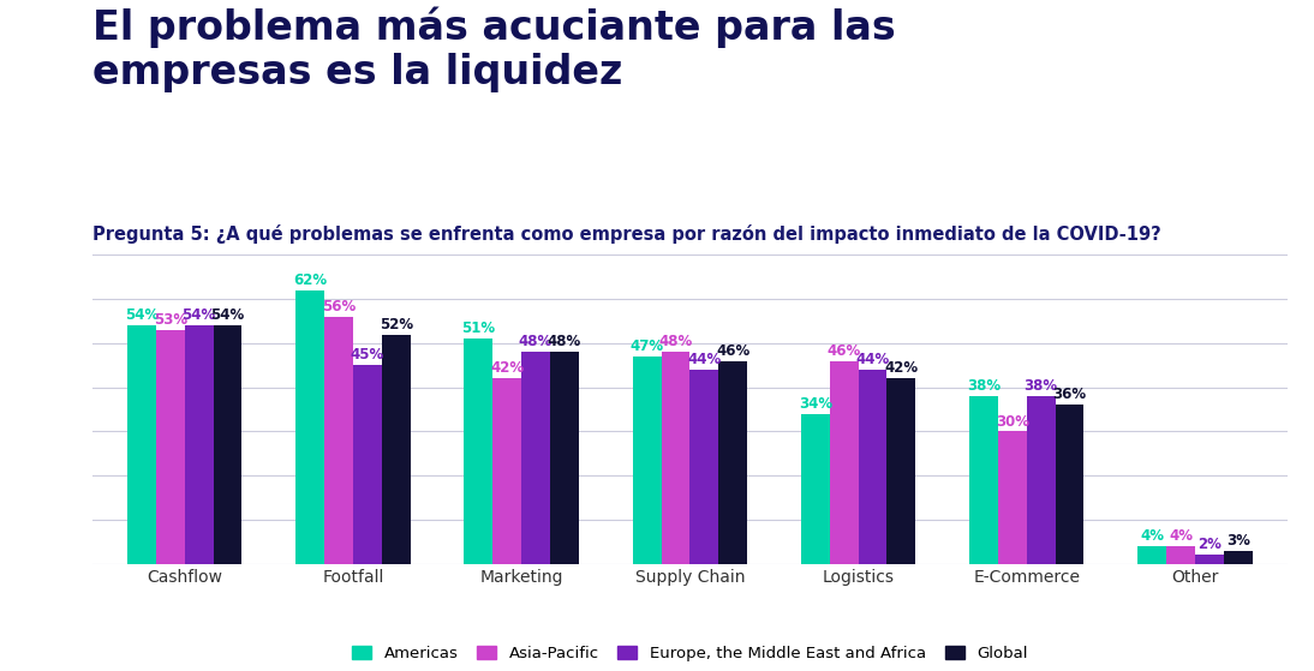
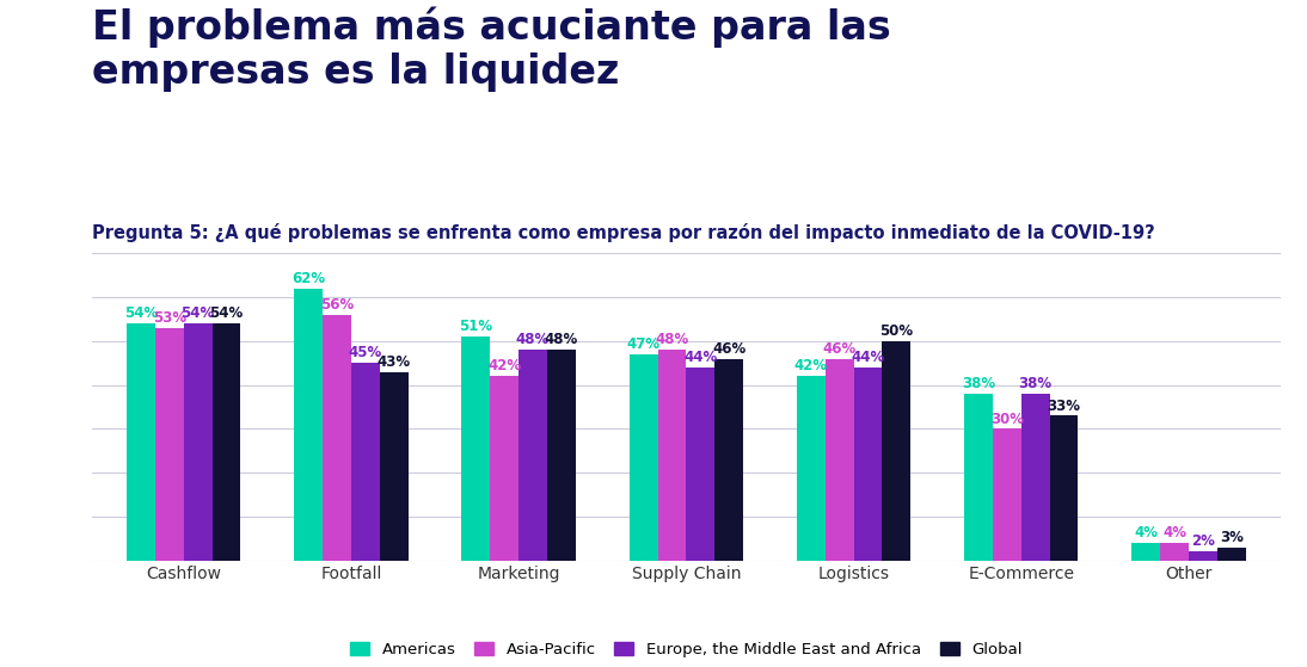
Global/Footfall: 52% -> 43%
Americas/Logistics: 34% -> 42%
Global/Logistics: 42% -> 50%
Global/E-Commerce: 36% -> 33%
